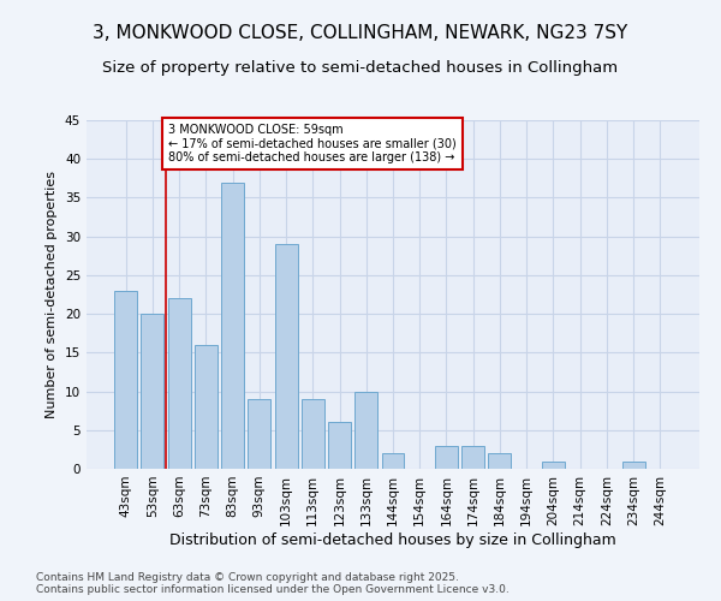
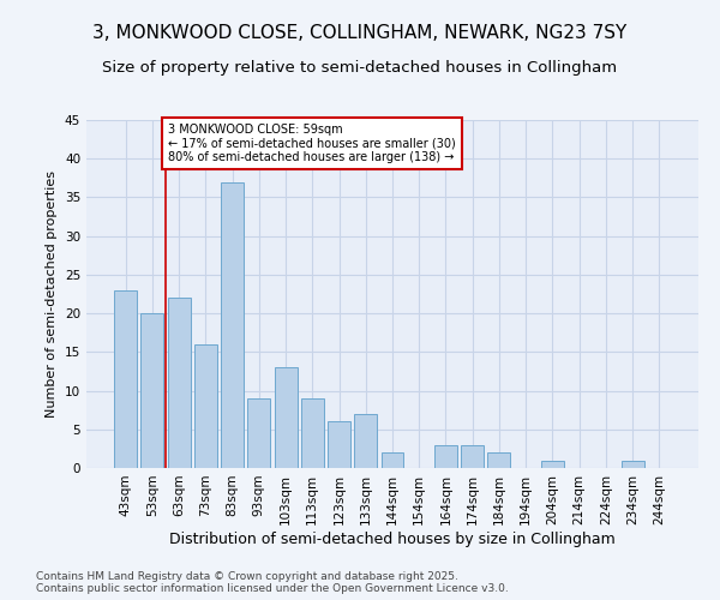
103sqm: 29 -> 13
133sqm: 10 -> 7
